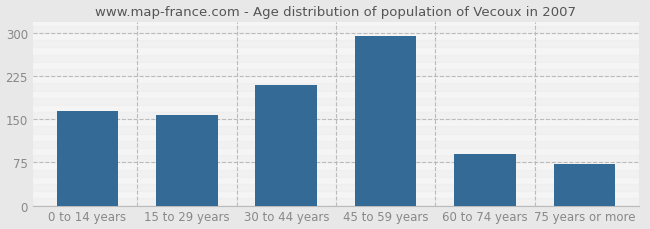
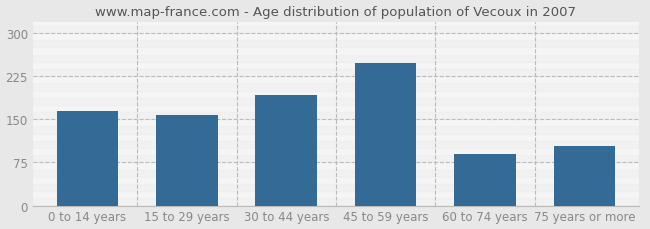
30 to 44 years: 210 -> 192
45 to 59 years: 295 -> 248
75 years or more: 72 -> 104
